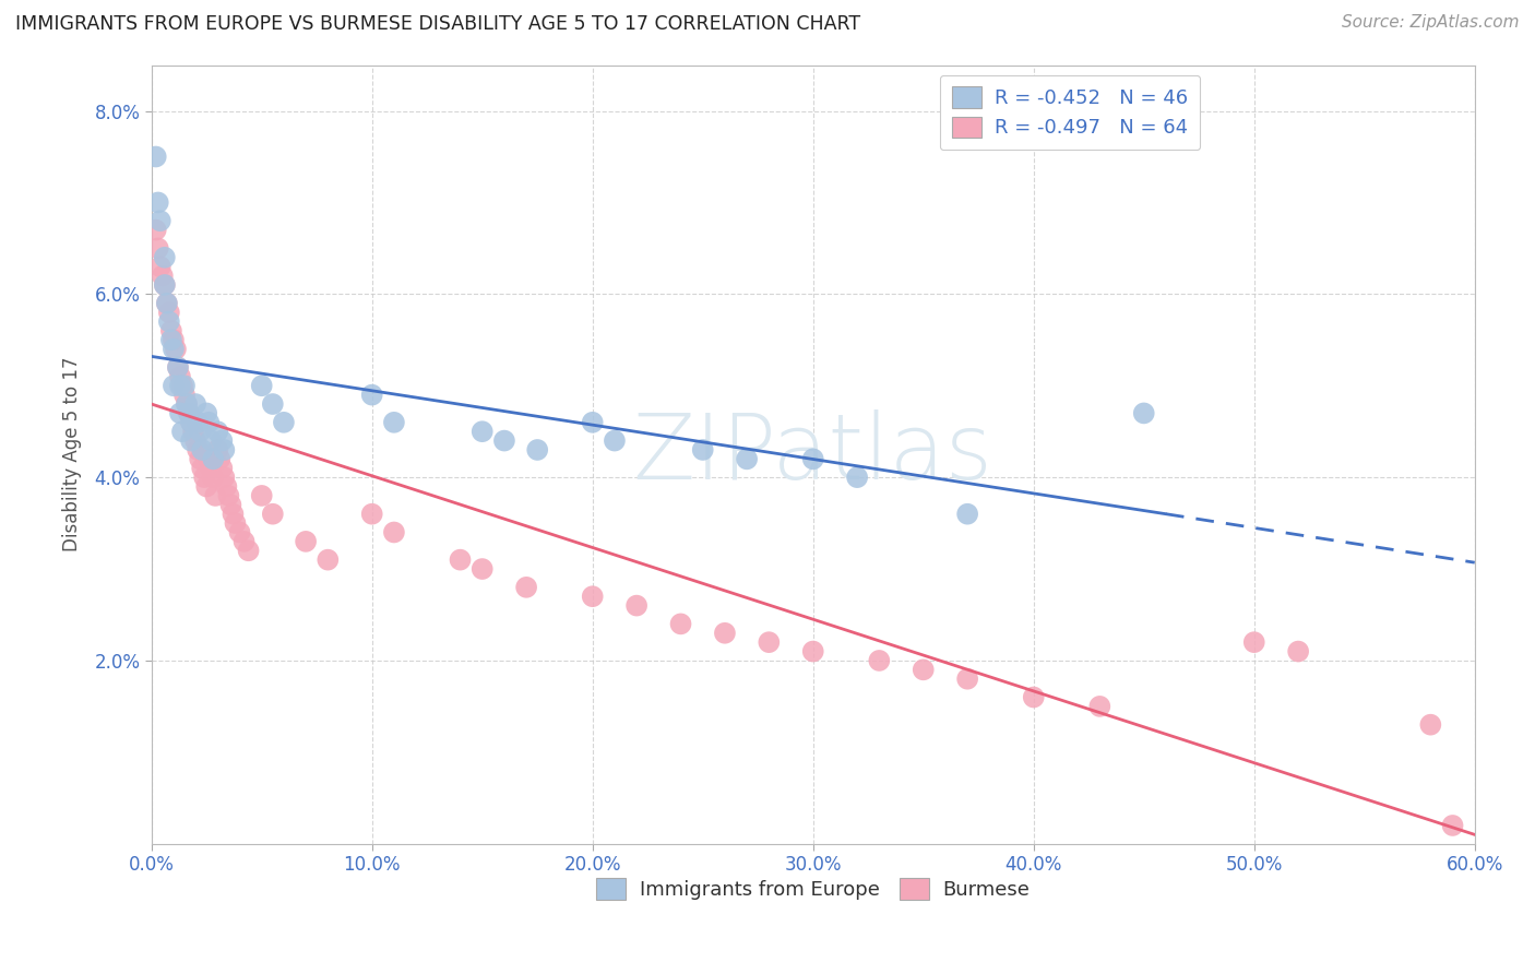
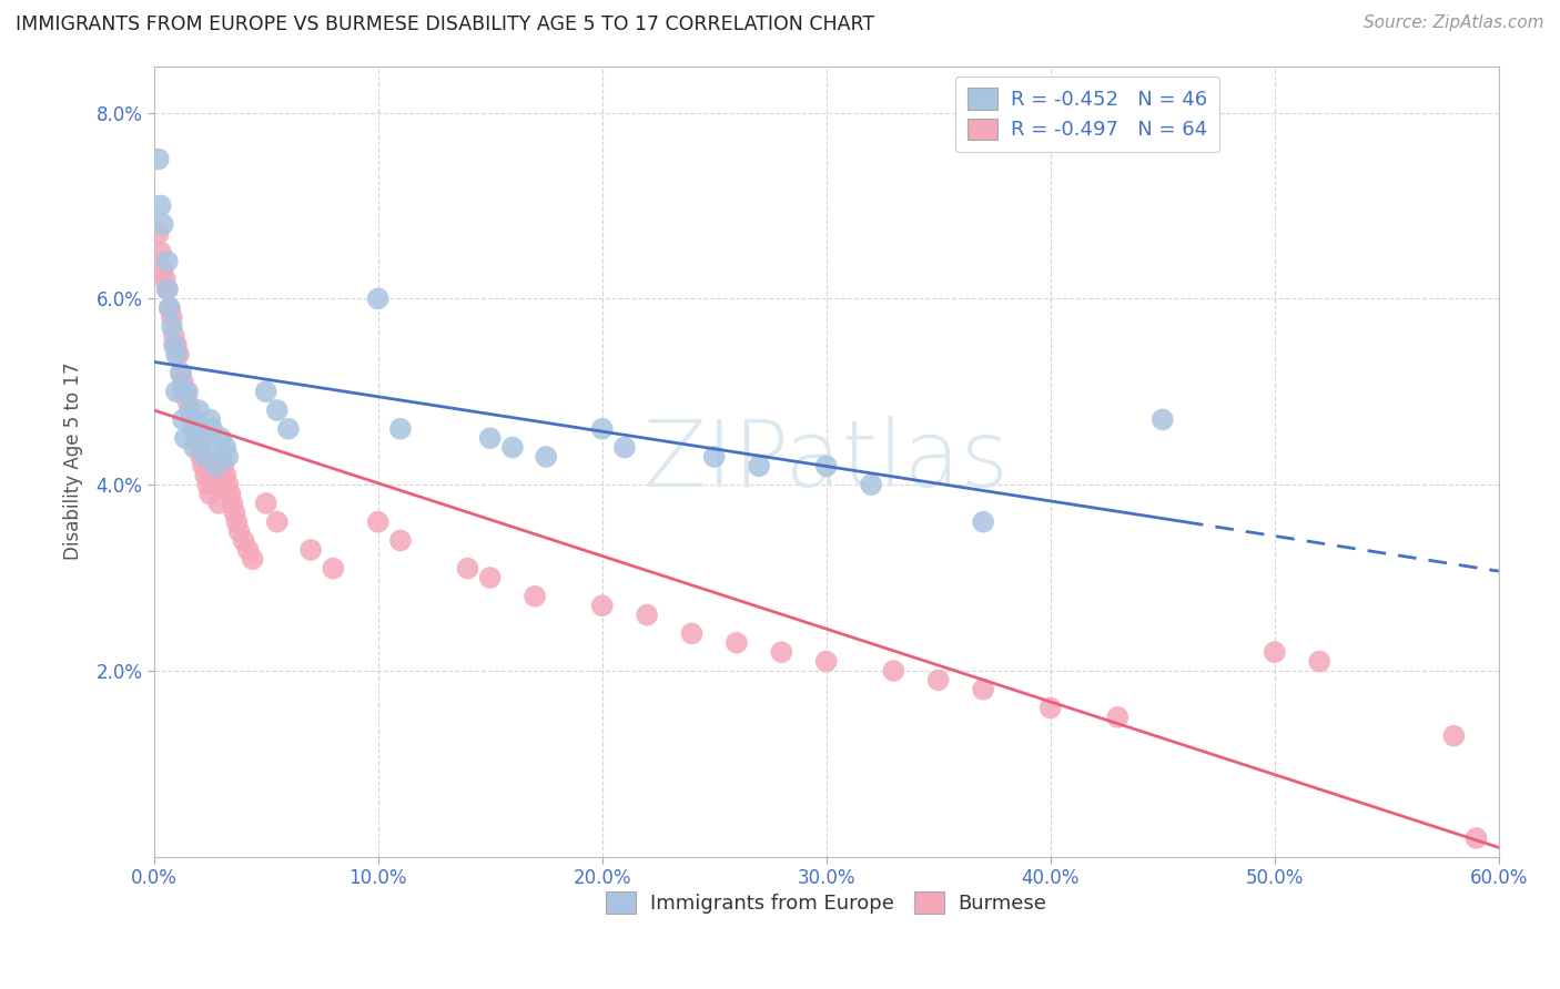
Immigrants from Europe/10.0%: 4.9% -> 6.0%
